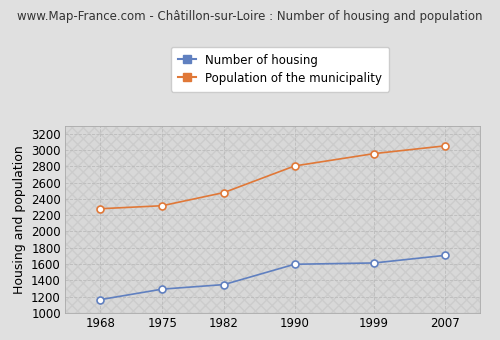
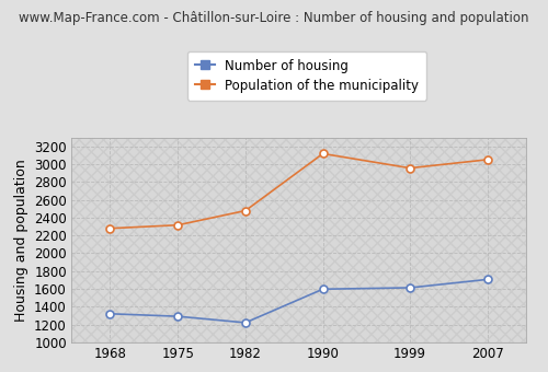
Number of housing/1968: 1160 -> 1320
Number of housing/1982: 1350 -> 1220
Population of the municipality/1990: 2810 -> 3120
